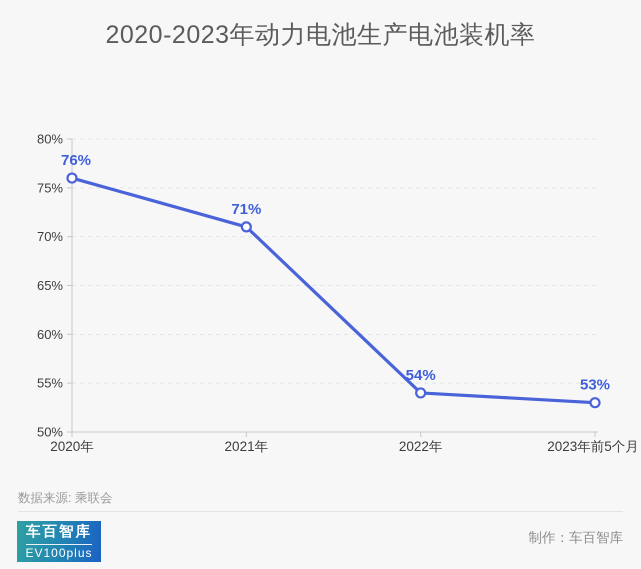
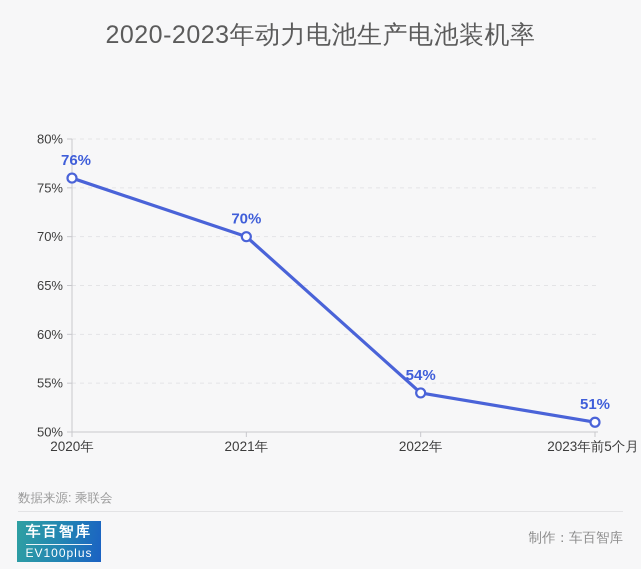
2021年: 71% -> 70%
2023年前5个月: 53% -> 51%
